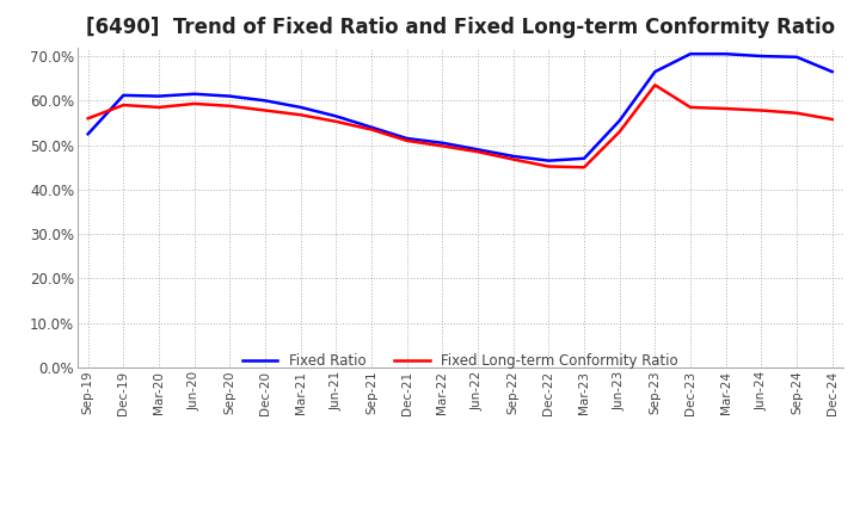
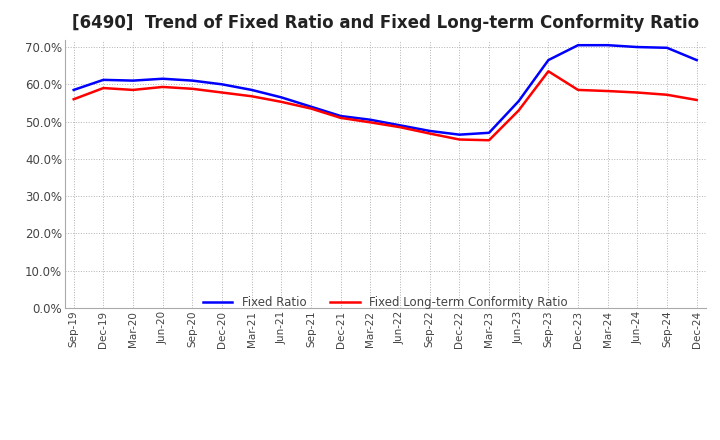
Fixed Ratio/Sep-19: 52.5% -> 58.5%
